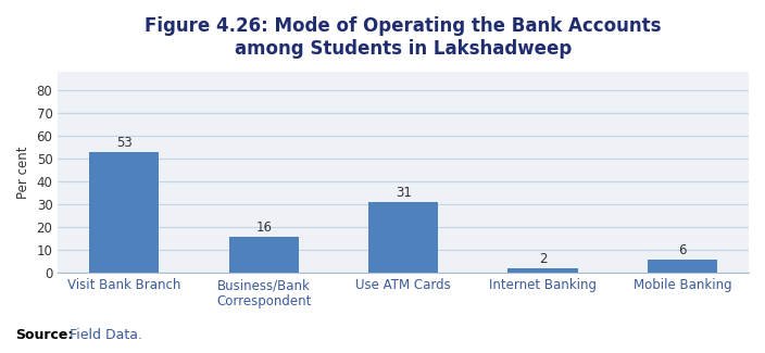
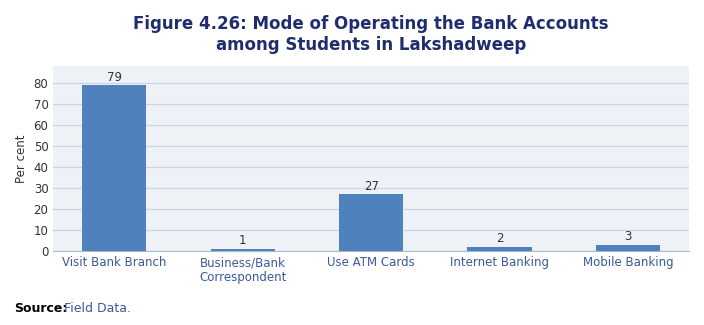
Visit Bank Branch: 53 -> 79
Business/Bank Correspondent: 16 -> 1
Use ATM Cards: 31 -> 27
Mobile Banking: 6 -> 3
